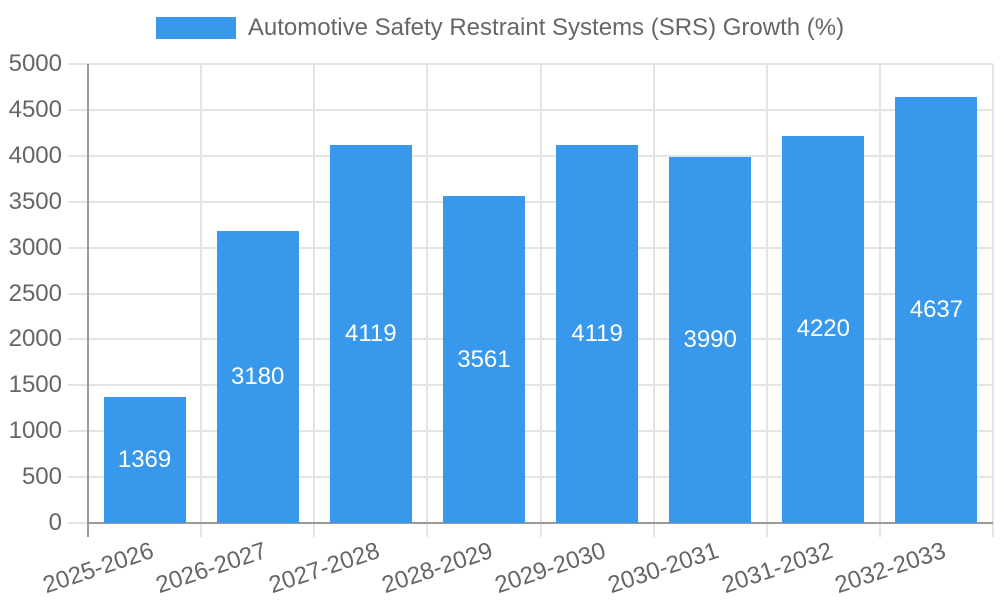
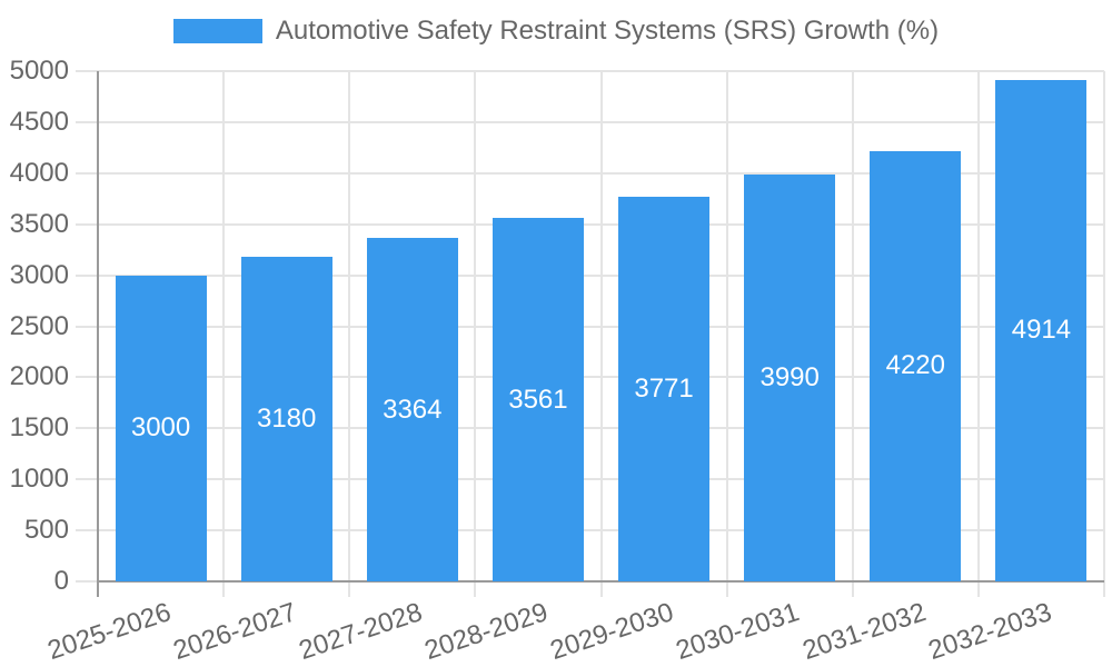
2025-2026: 1369 -> 3000
2027-2028: 4119 -> 3364
2029-2030: 4119 -> 3771
2032-2033: 4637 -> 4914
